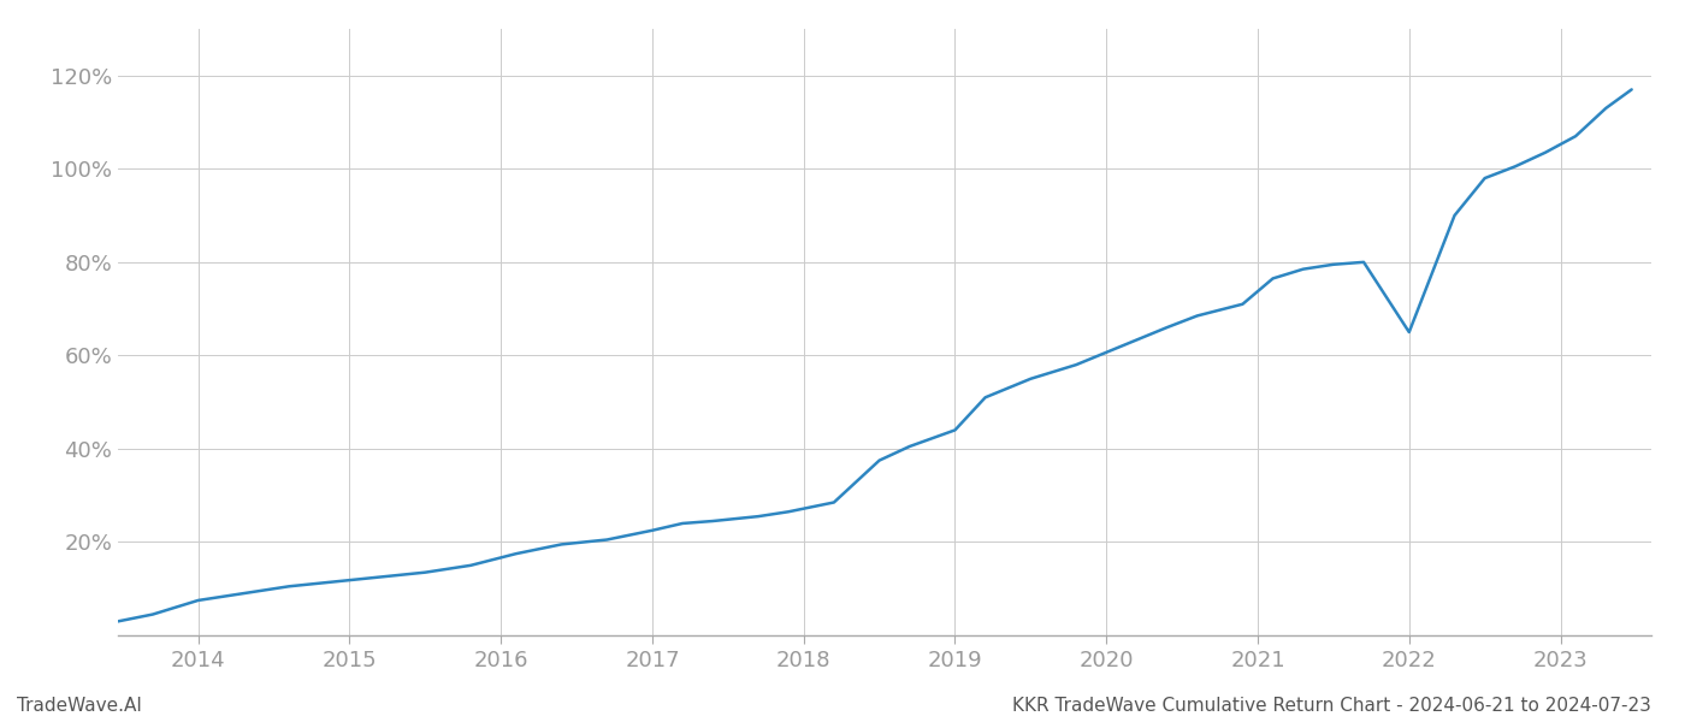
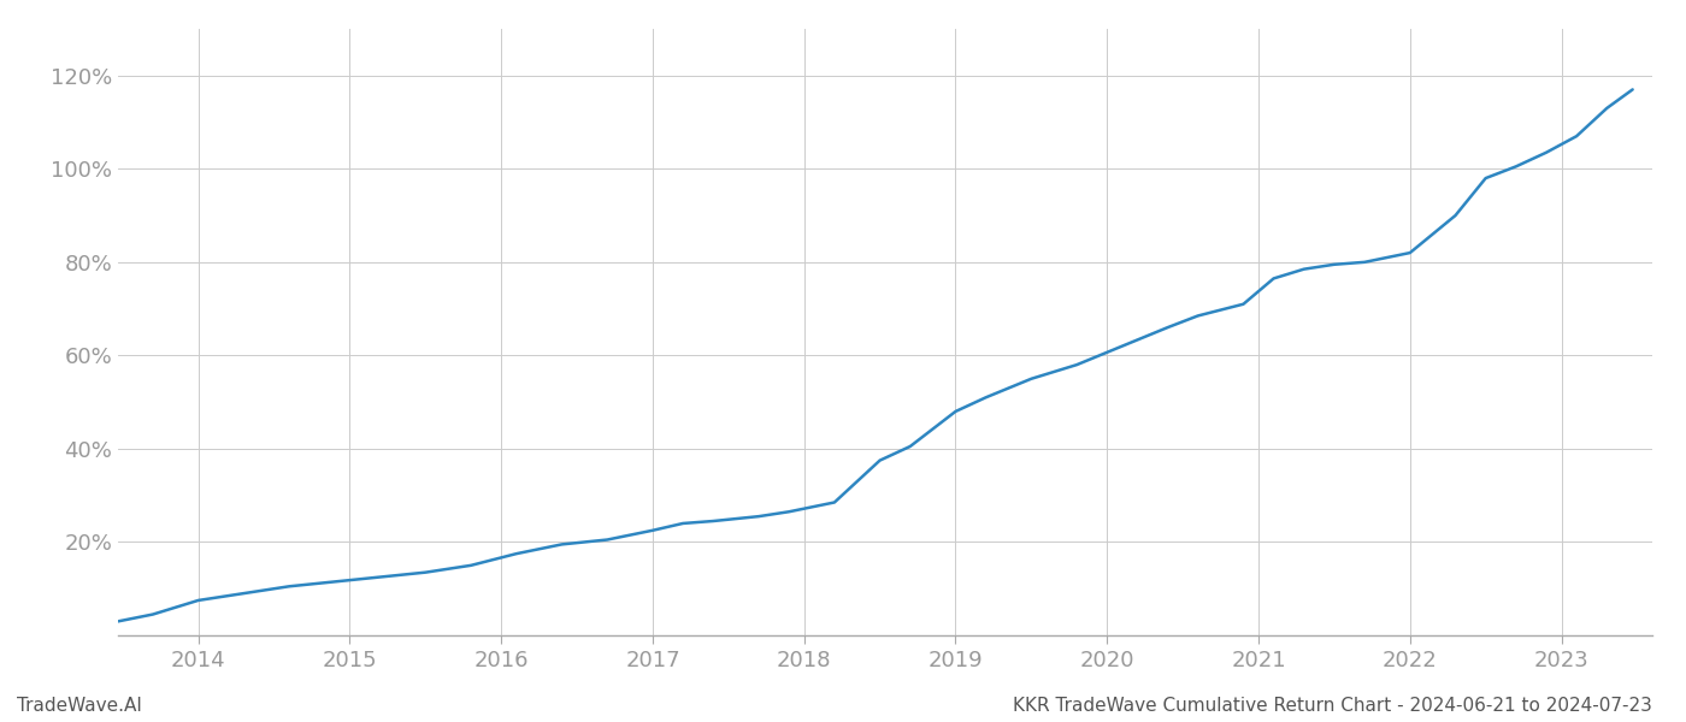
2019: 44.0% -> 48.0%
2022: 65.0% -> 82.0%
